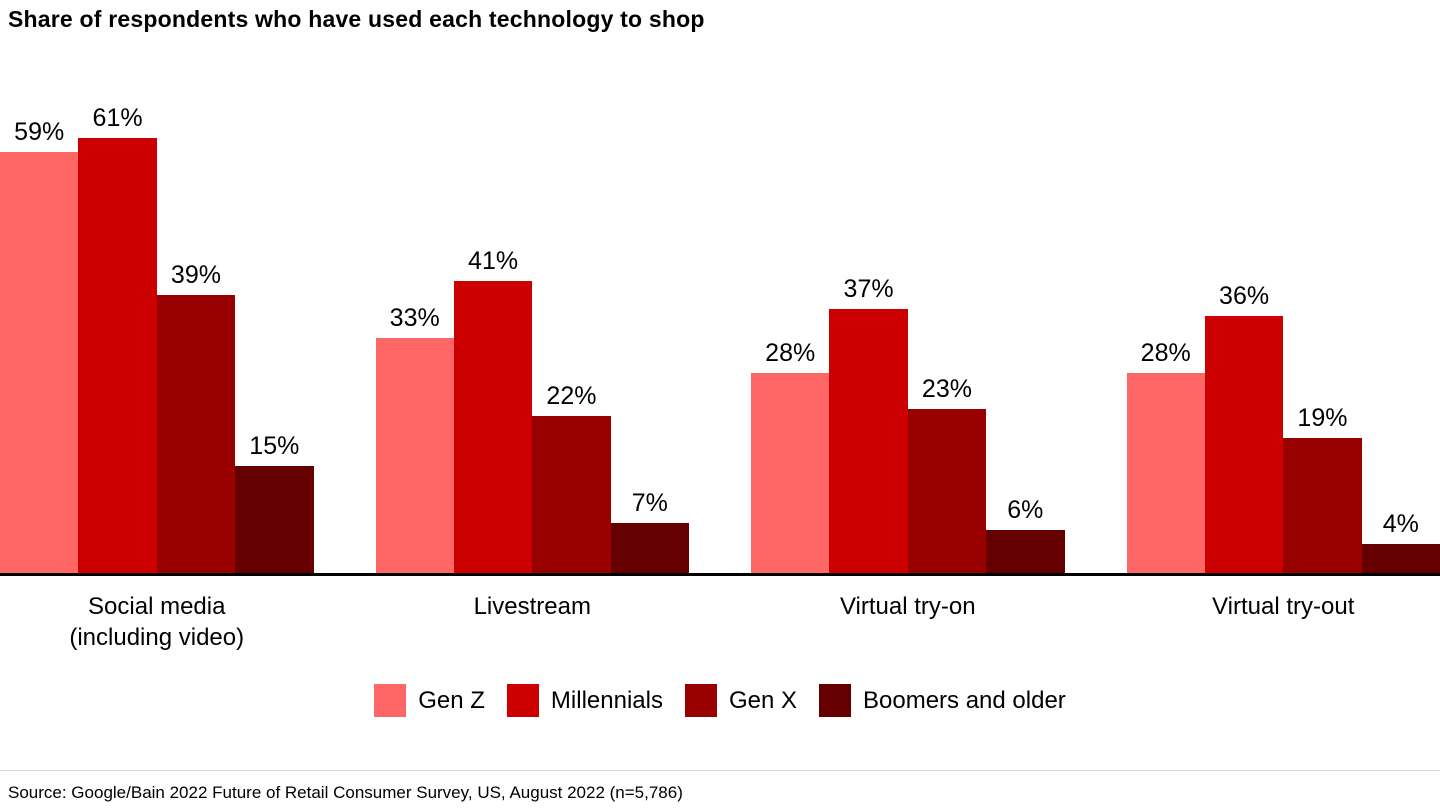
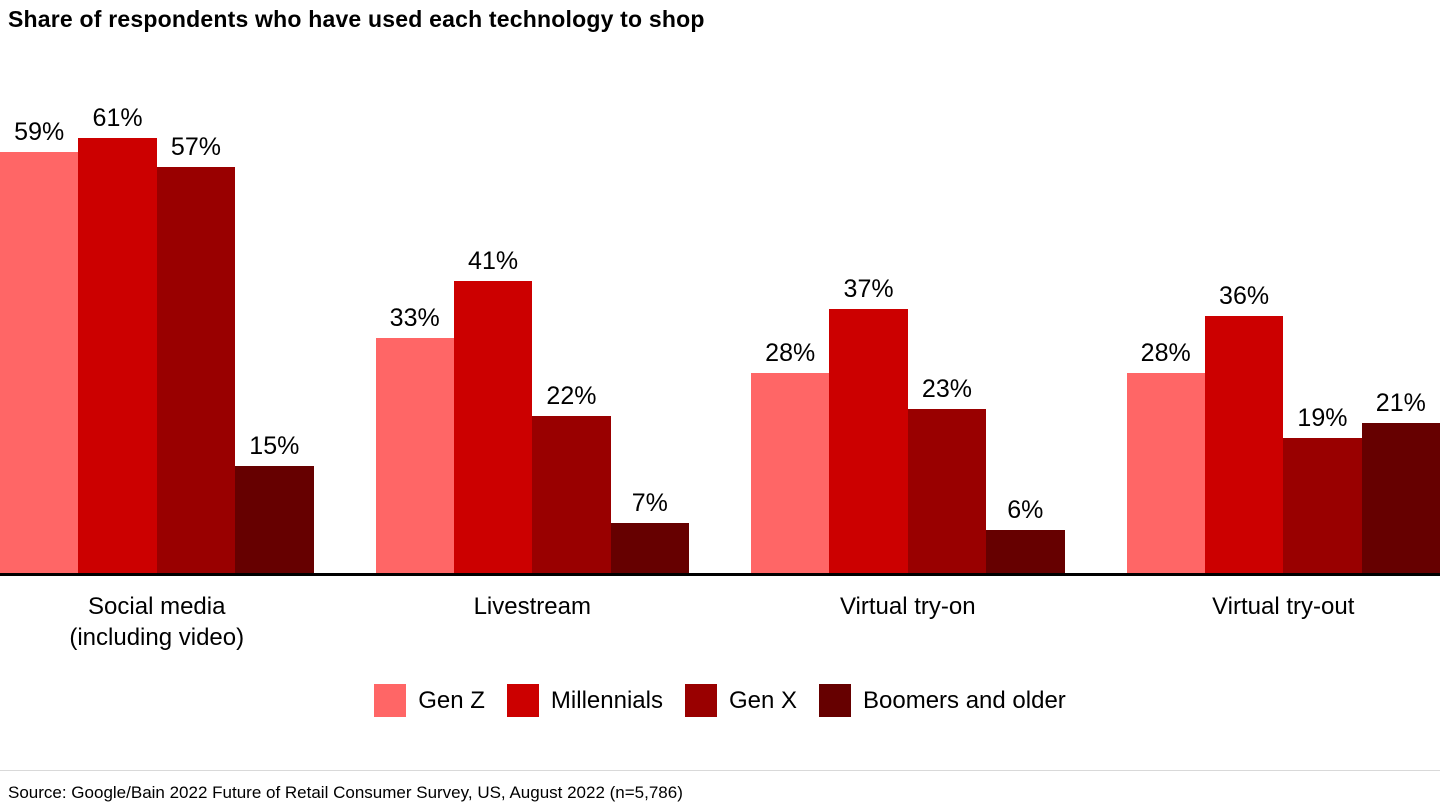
Gen X/Social media (including video): 39% -> 57%
Boomers and older/Virtual try-out: 4% -> 21%
